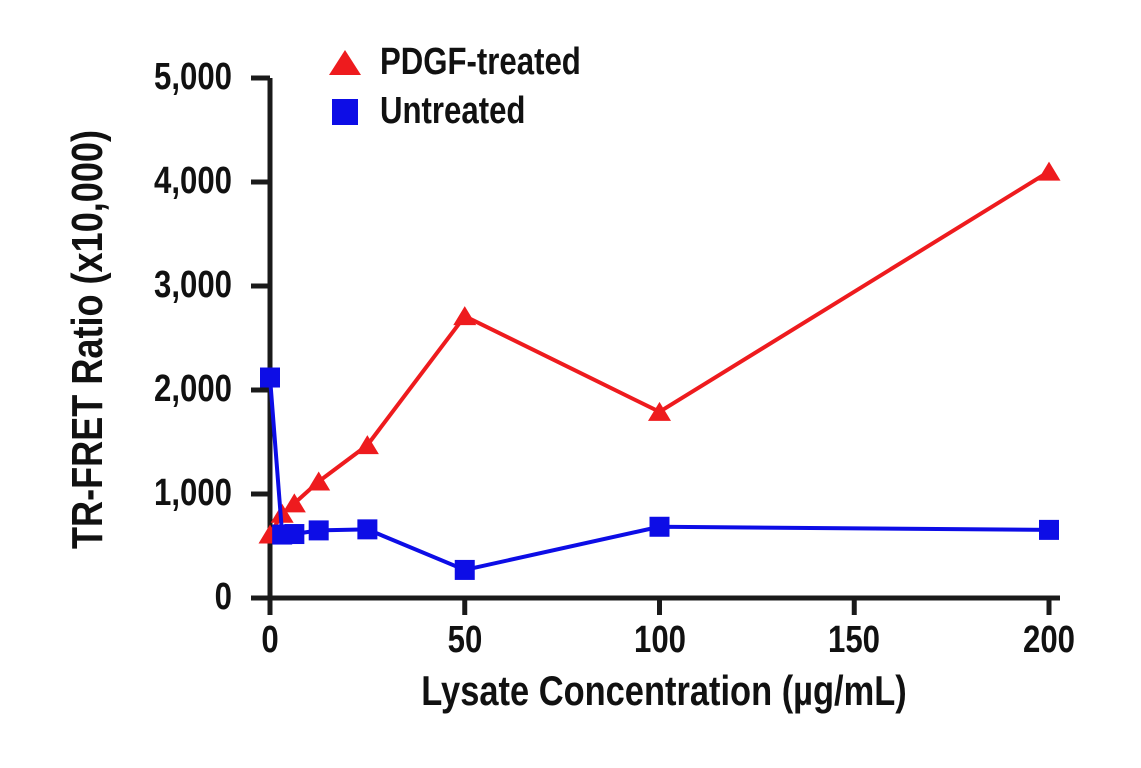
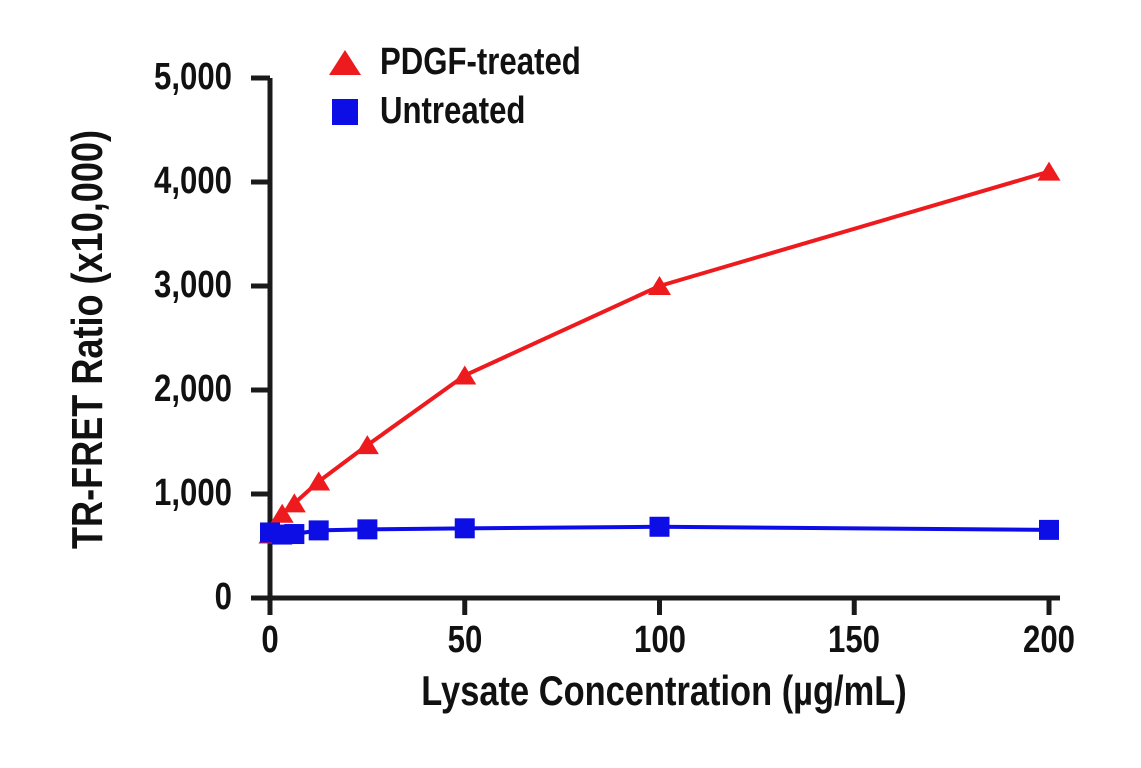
Untreated/0: 2120 -> 630
PDGF-treated/50: 2710 -> 2140
Untreated/50: 270 -> 670
PDGF-treated/100: 1790 -> 3000
